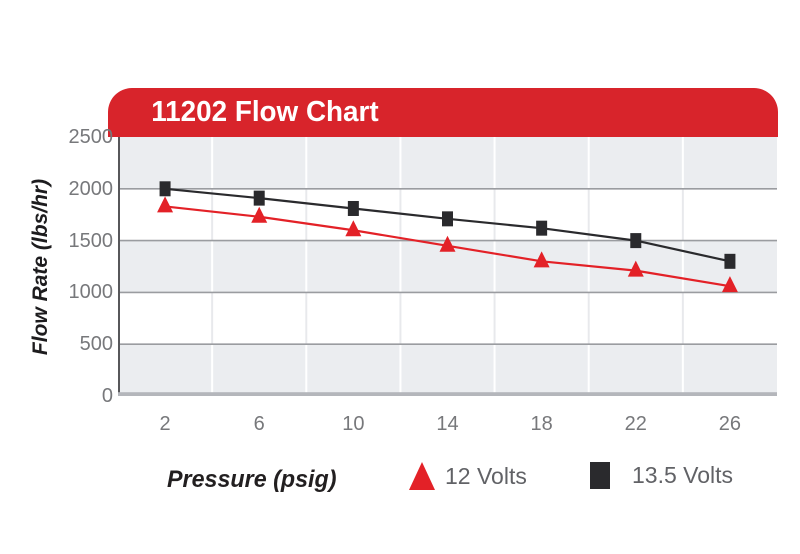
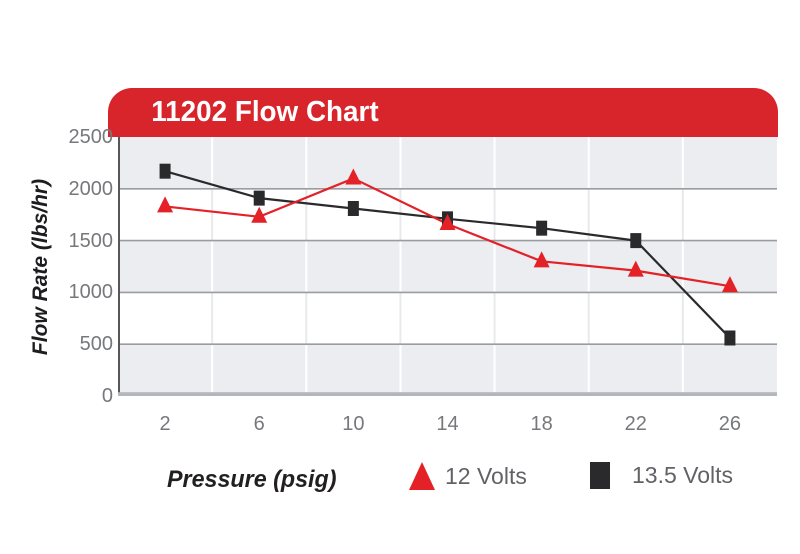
13.5 Volts/2: 2000 -> 2170
12 Volts/10: 1600 -> 2100
12 Volts/14: 1450 -> 1660
13.5 Volts/26: 1300 -> 560
